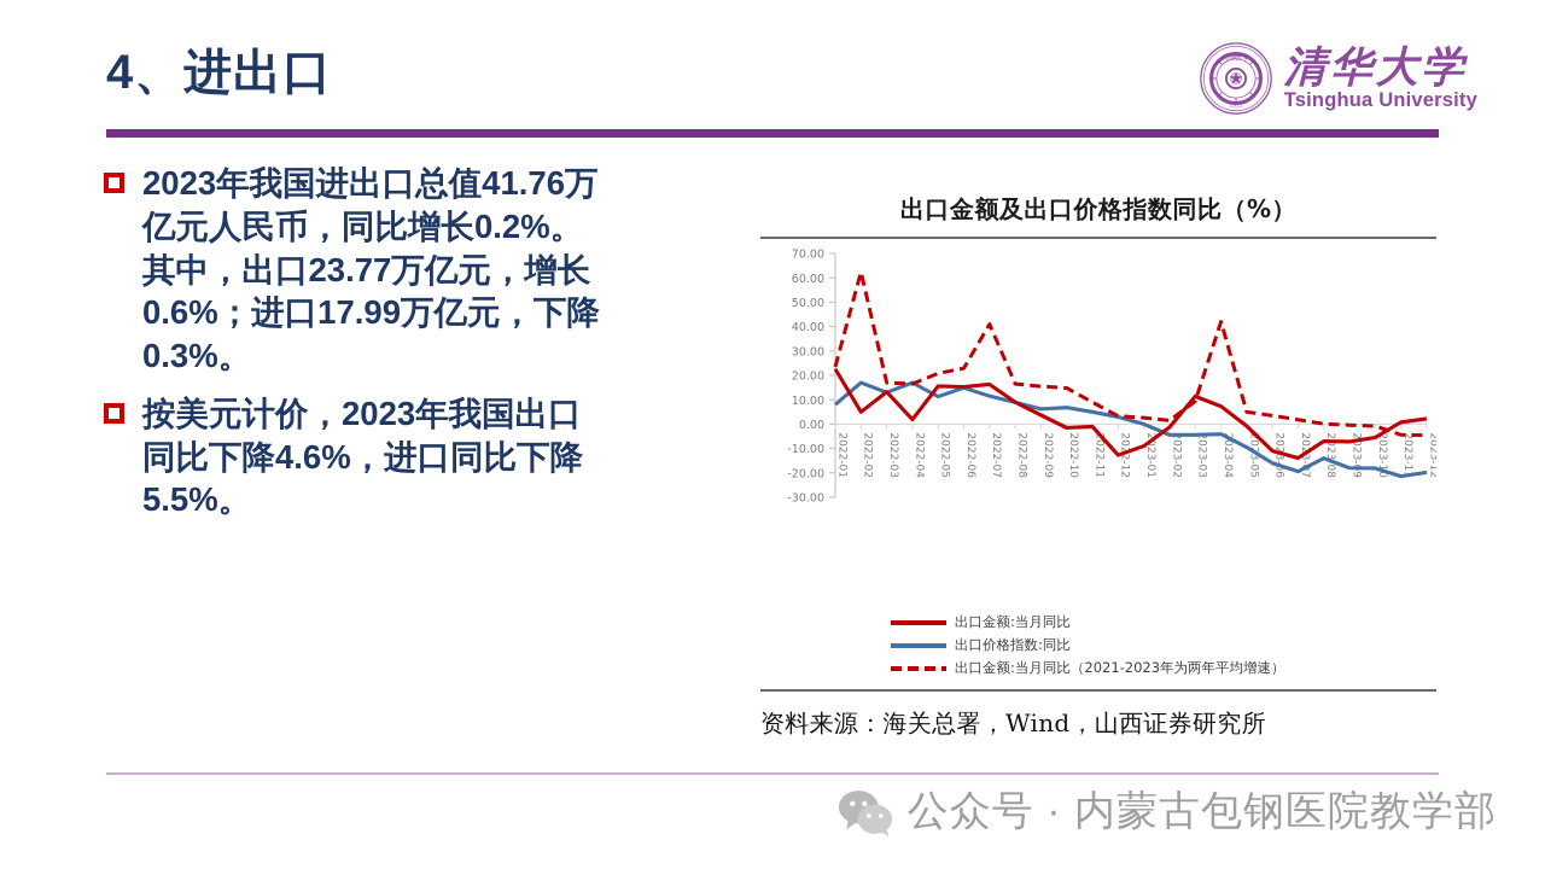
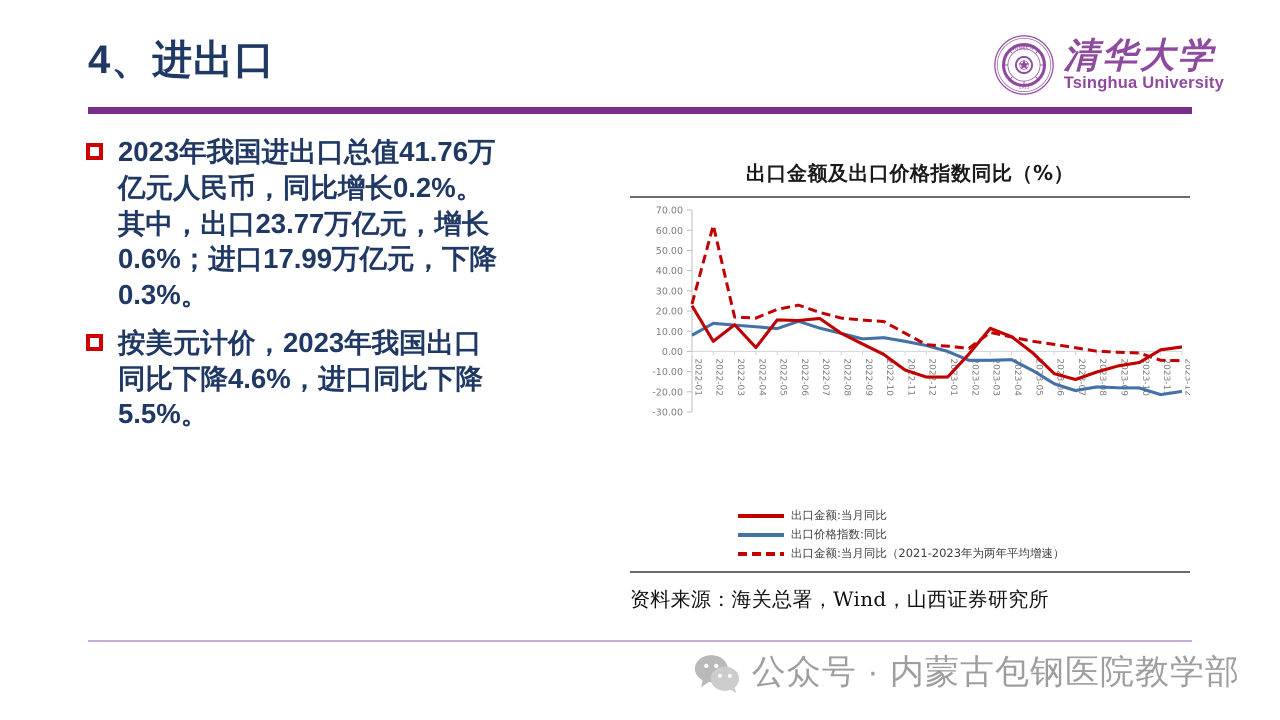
出口价格指数:同比/2022-02: 17 -> 14
出口价格指数:同比/2022-04: 17 -> 12
出口金额:当月同比（2021-2023年为两年平均增速）/2022-07: 41 -> 19
出口金额:当月同比/2022-11: -1 -> -9
出口金额:当月同比/2023-01: -9 -> -13
出口金额:当月同比（2021-2023年为两年平均增速）/2023-04: 42 -> 7
出口金额:当月同比/2023-08: -7 -> -10
出口价格指数:同比/2023-08: -14 -> -18
